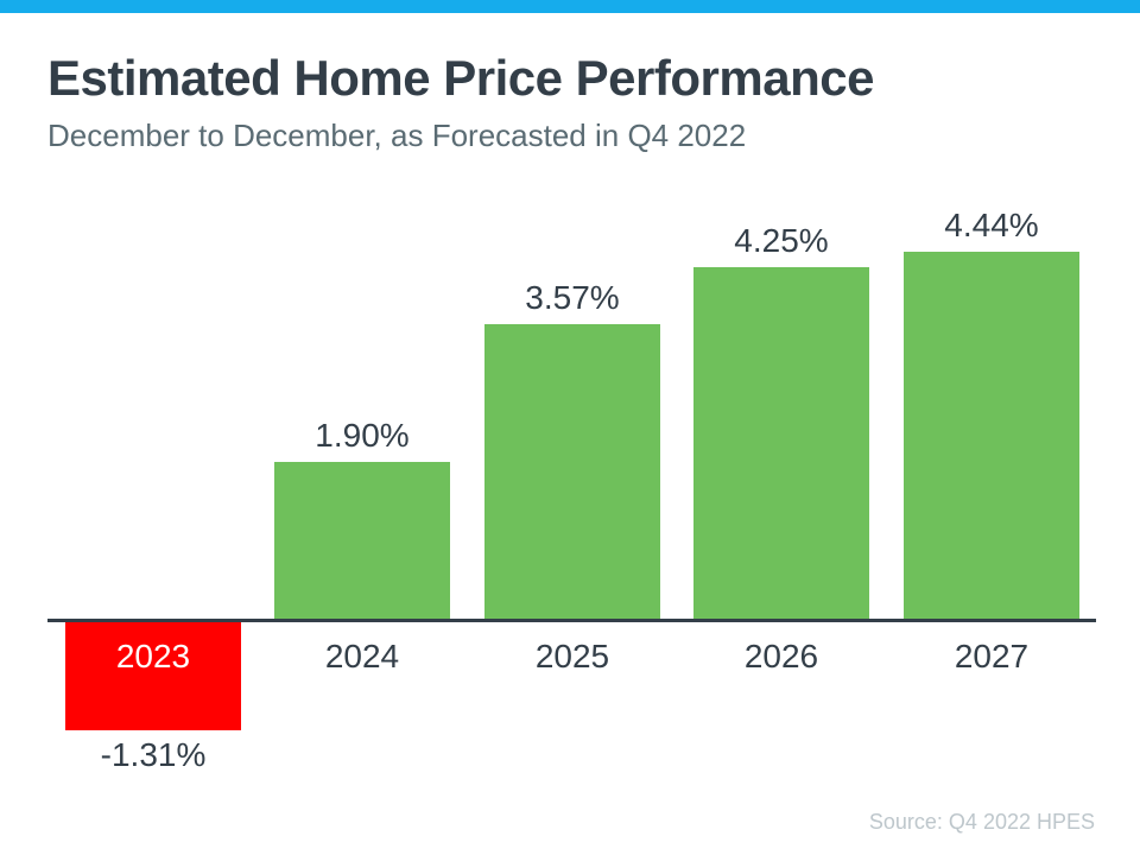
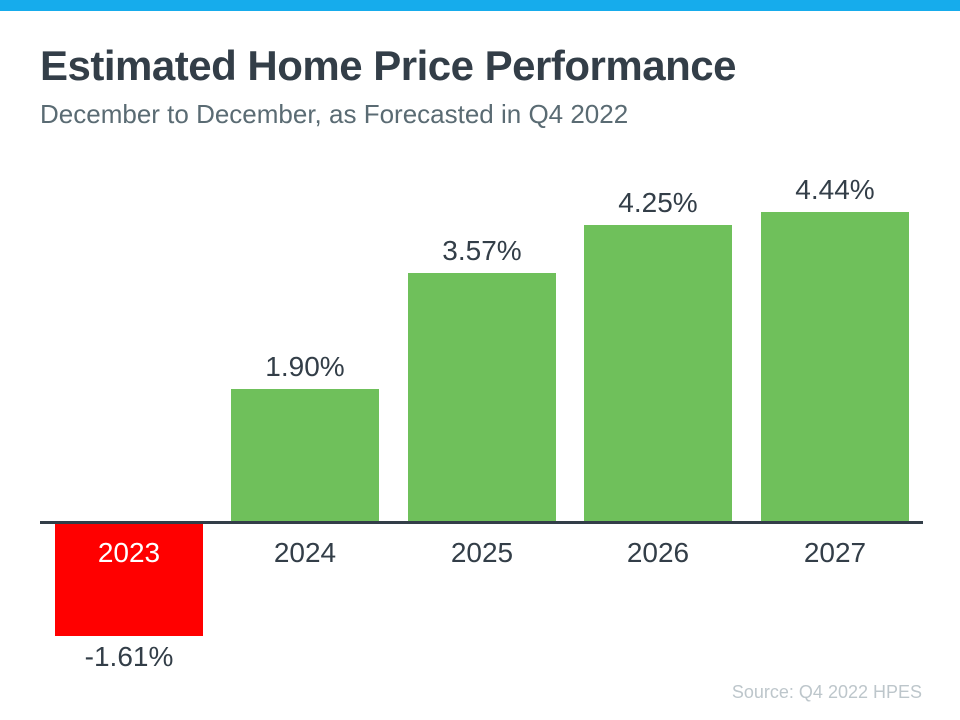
2023: -1.31% -> -1.61%
